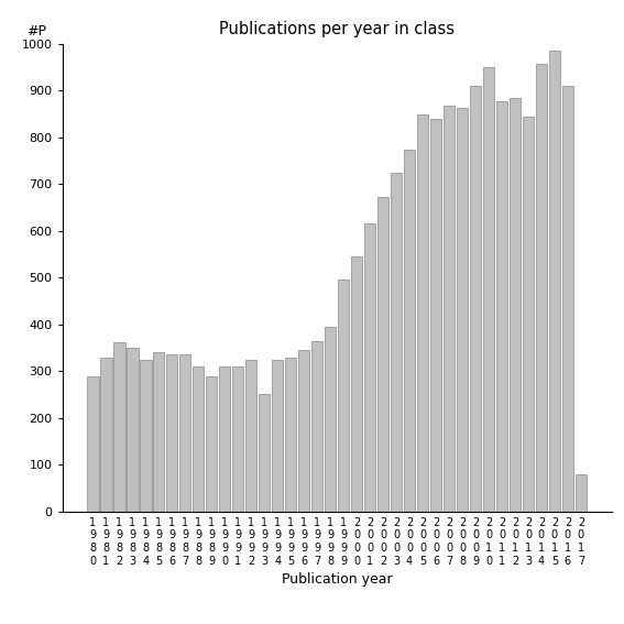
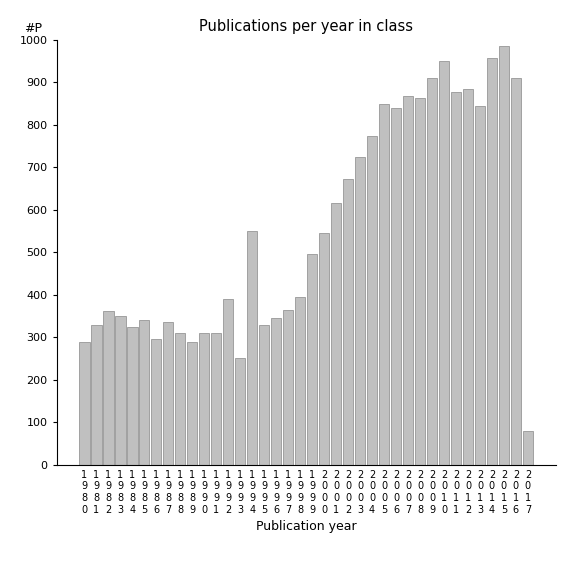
1 9 8 6: 335 -> 295
1 9 9 2: 325 -> 390
1 9 9 4: 325 -> 550
